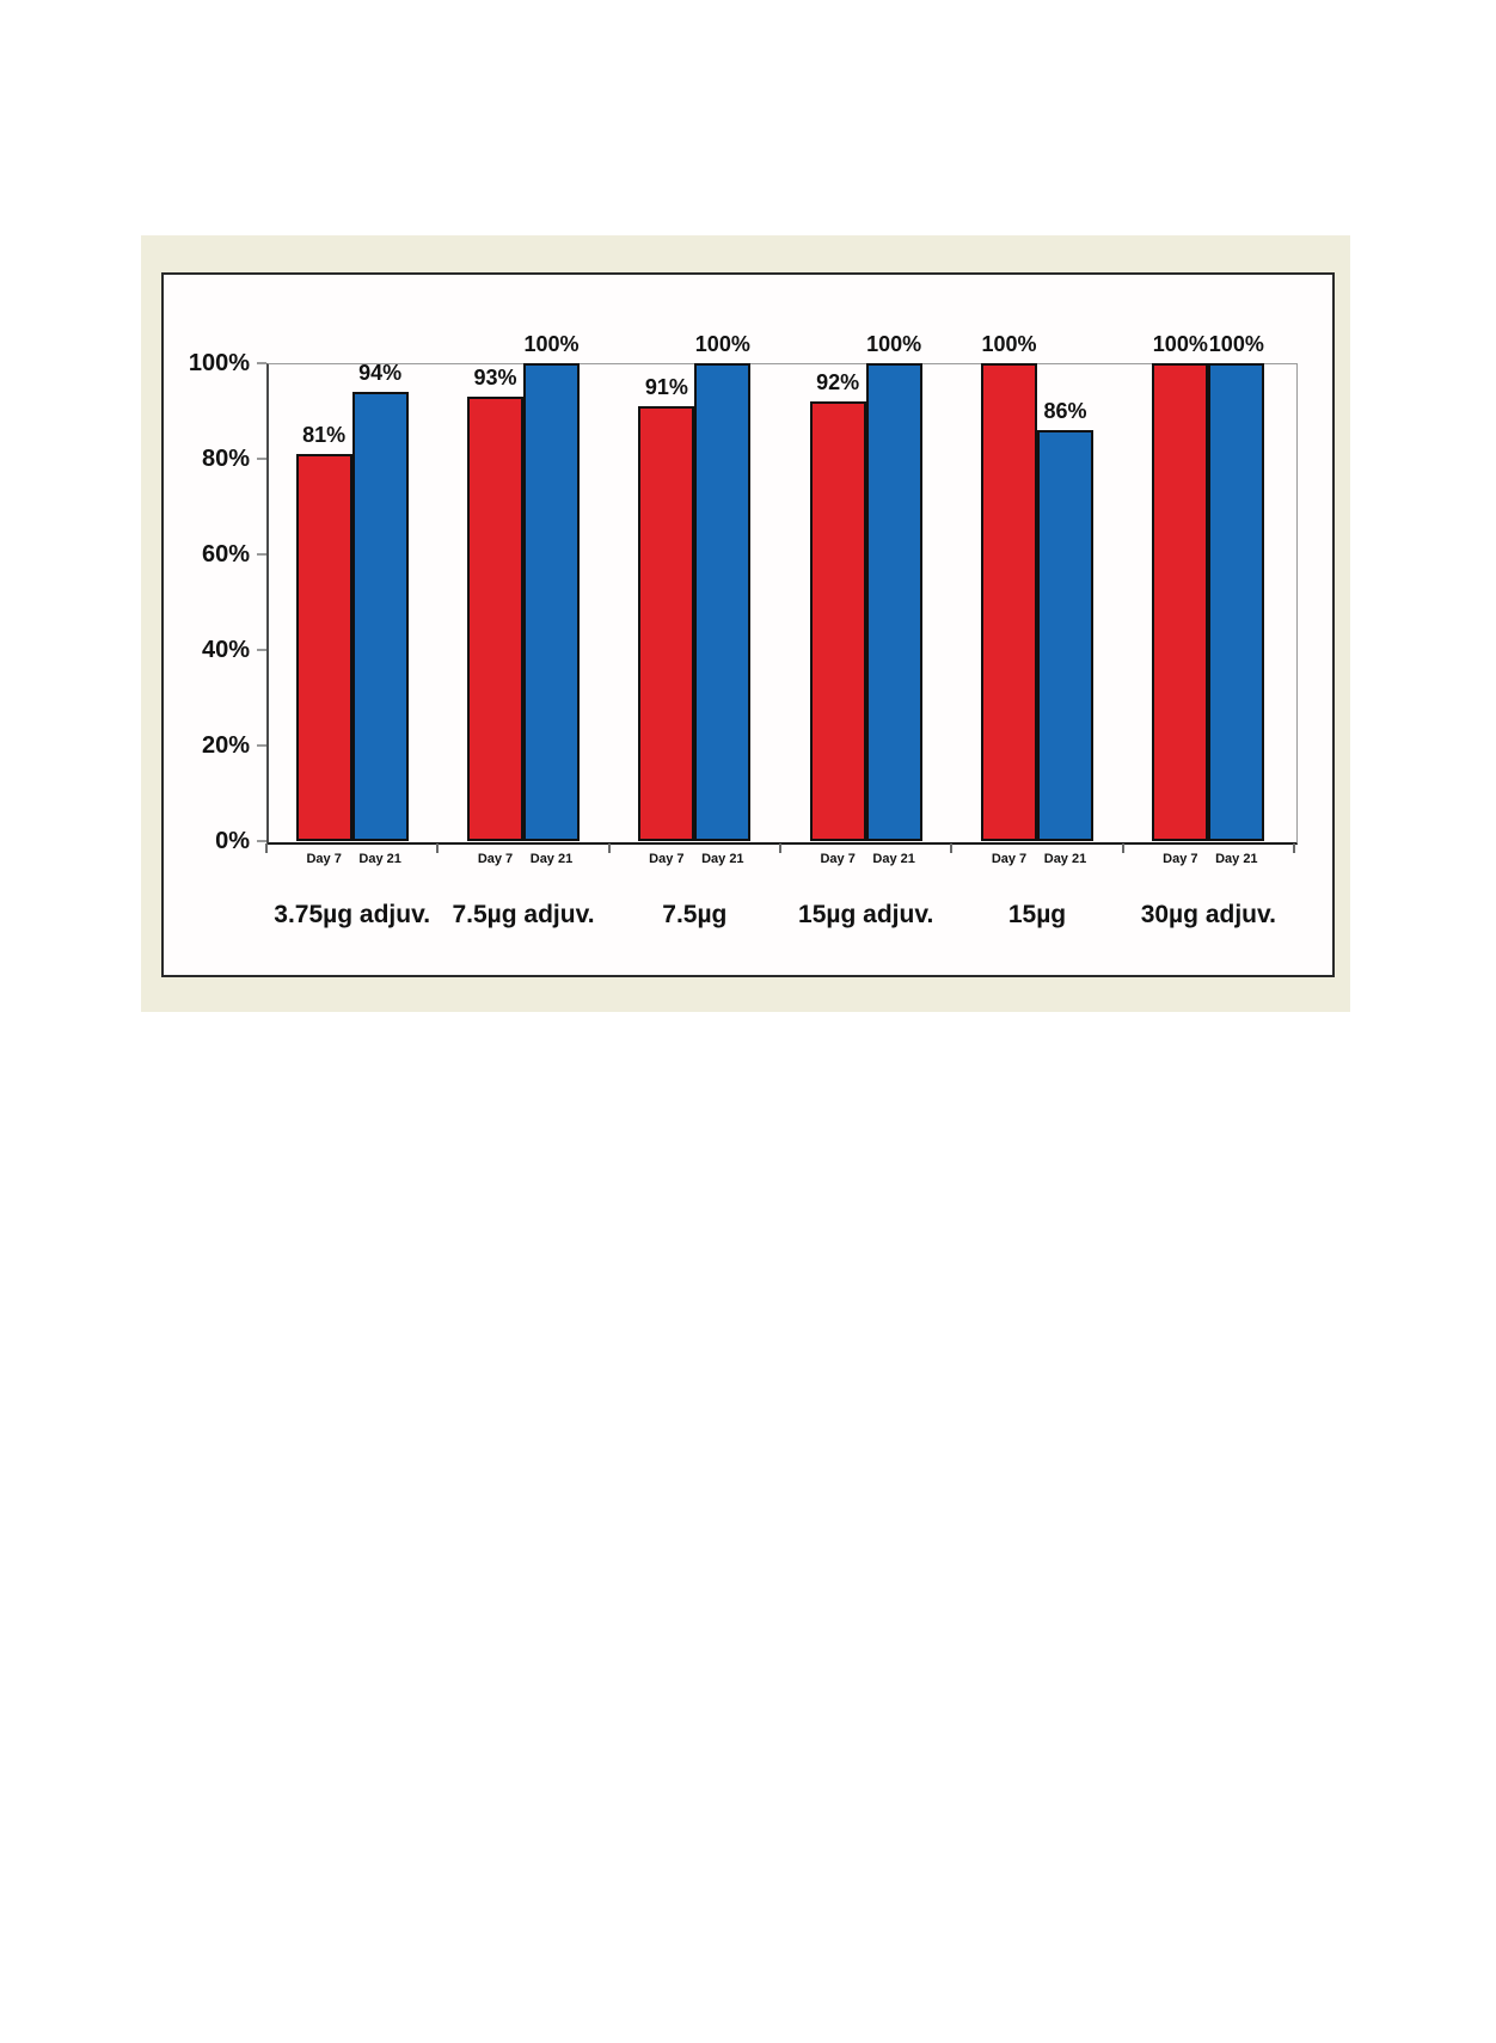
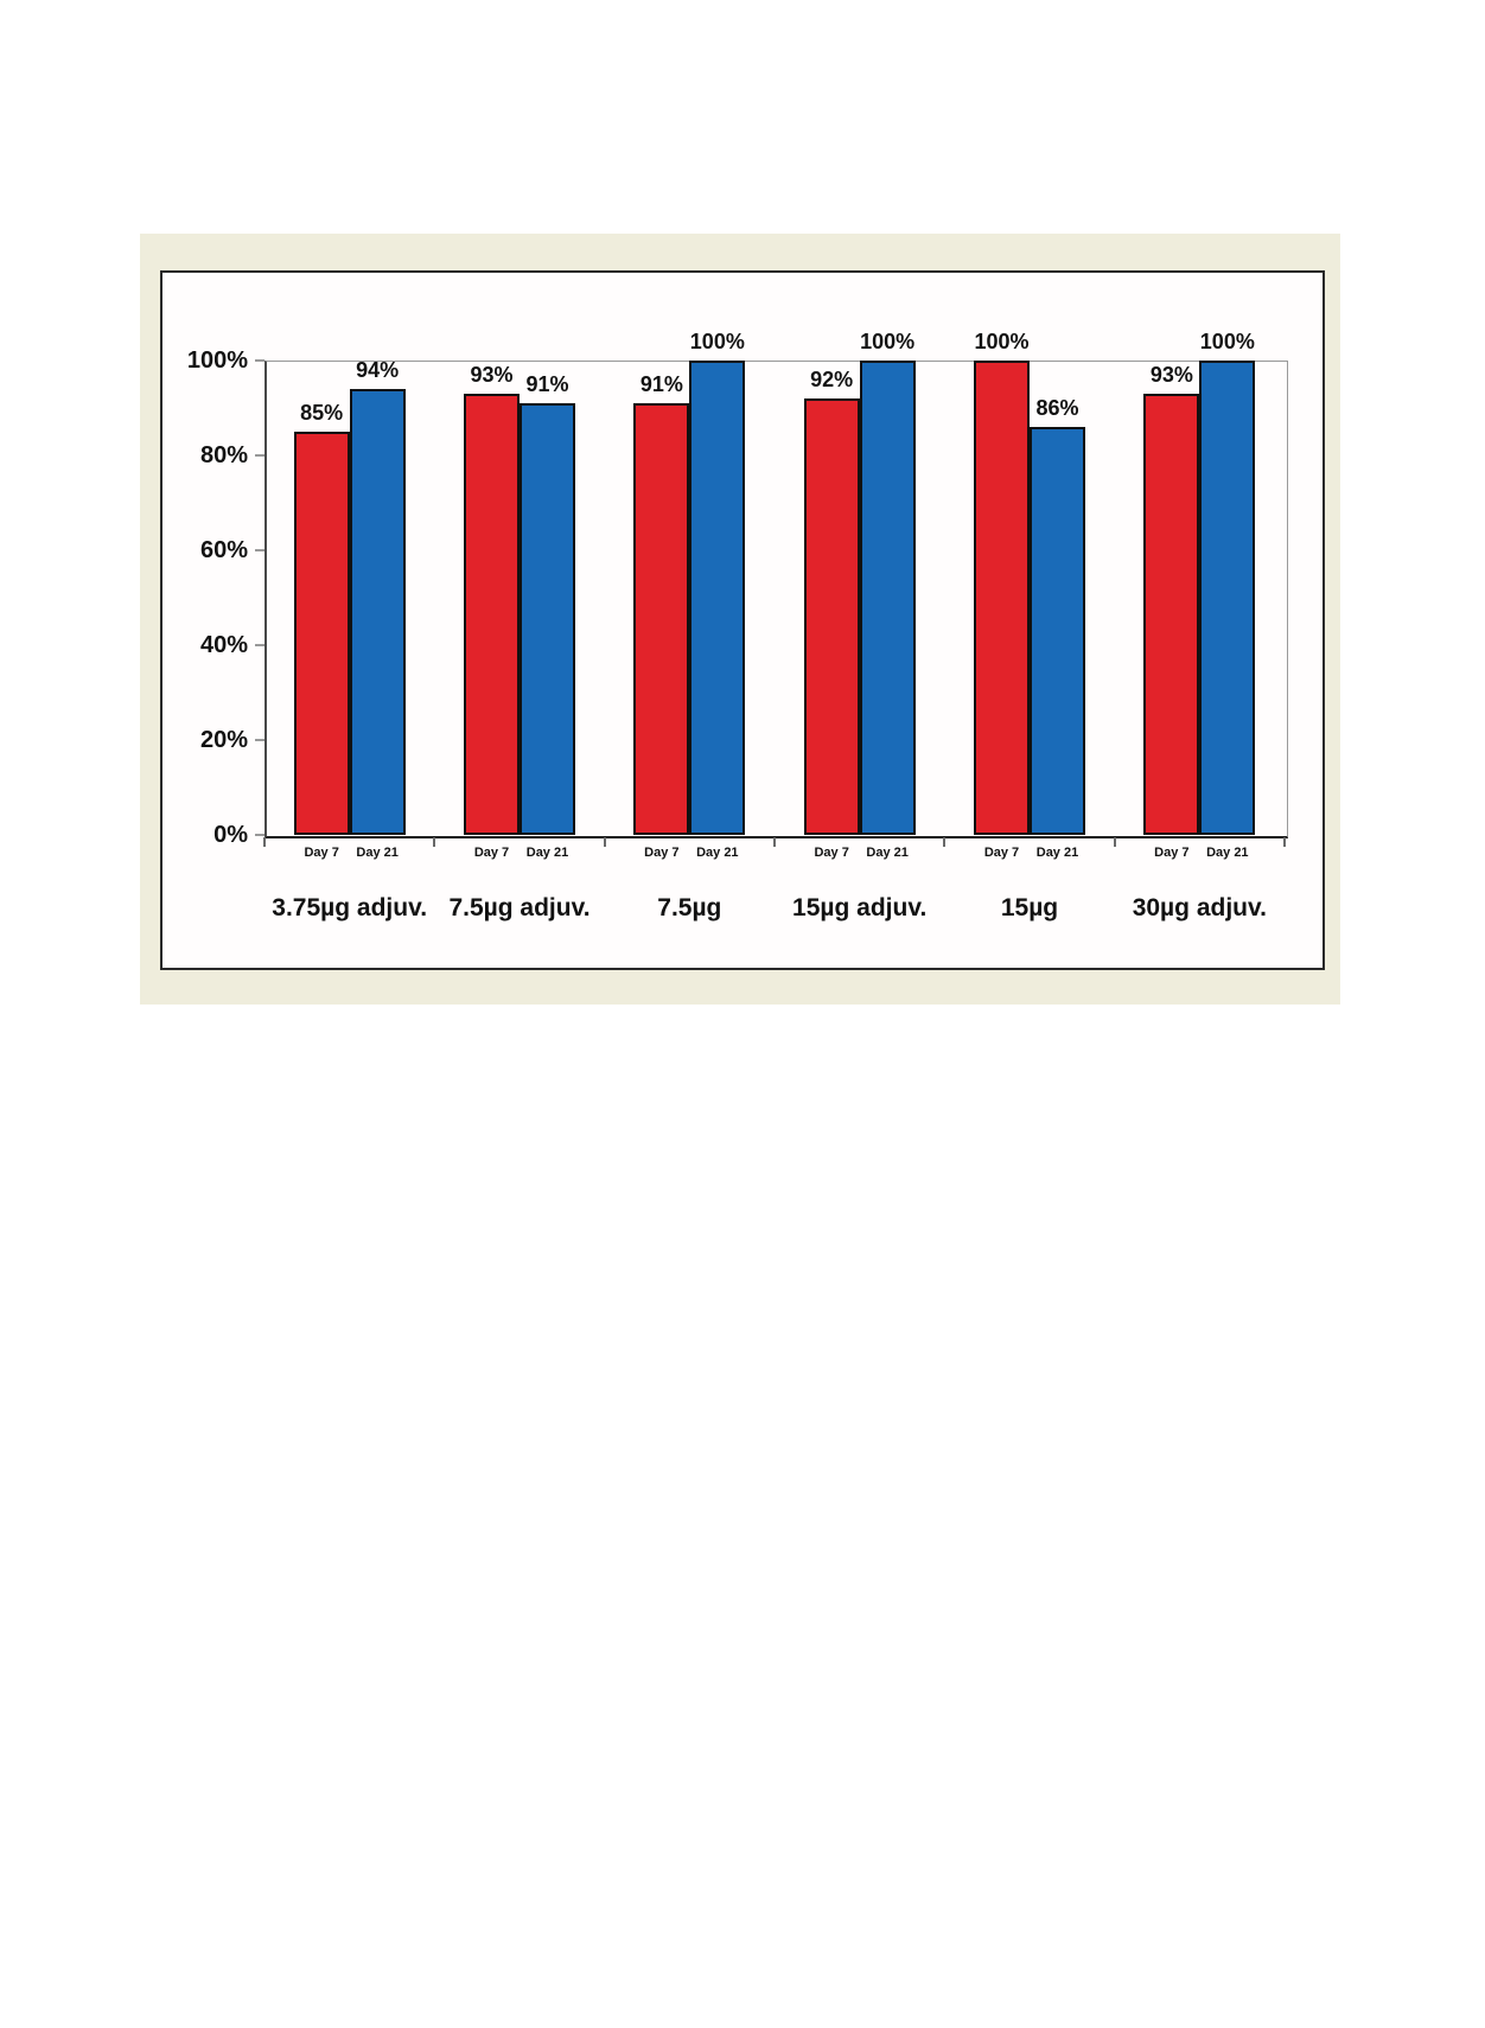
Day 7/3.75µg adjuv.: 81% -> 85%
Day 21/7.5µg adjuv.: 100% -> 91%
Day 7/30µg adjuv.: 100% -> 93%
